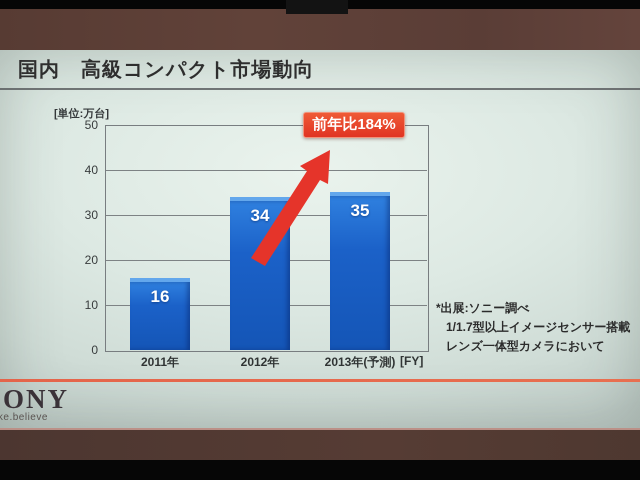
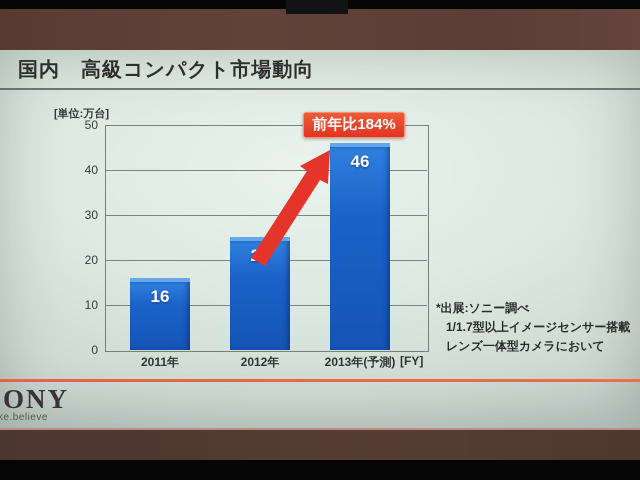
2012年: 34 -> 25
2013年(予測): 35 -> 46
